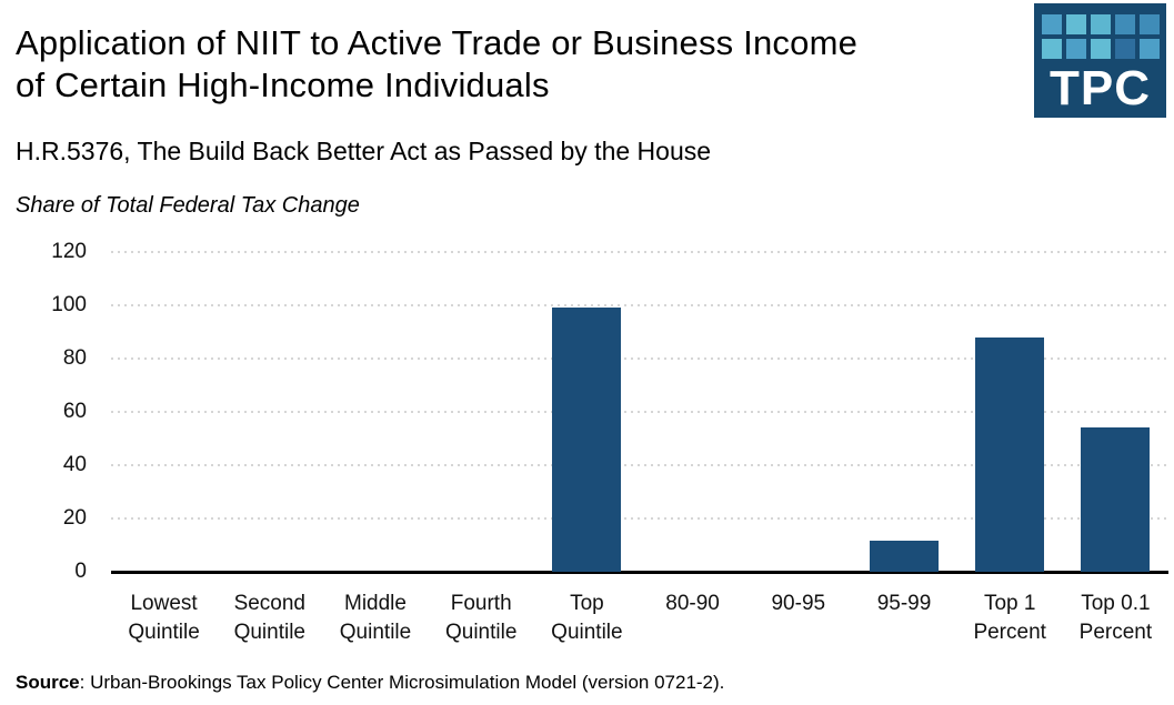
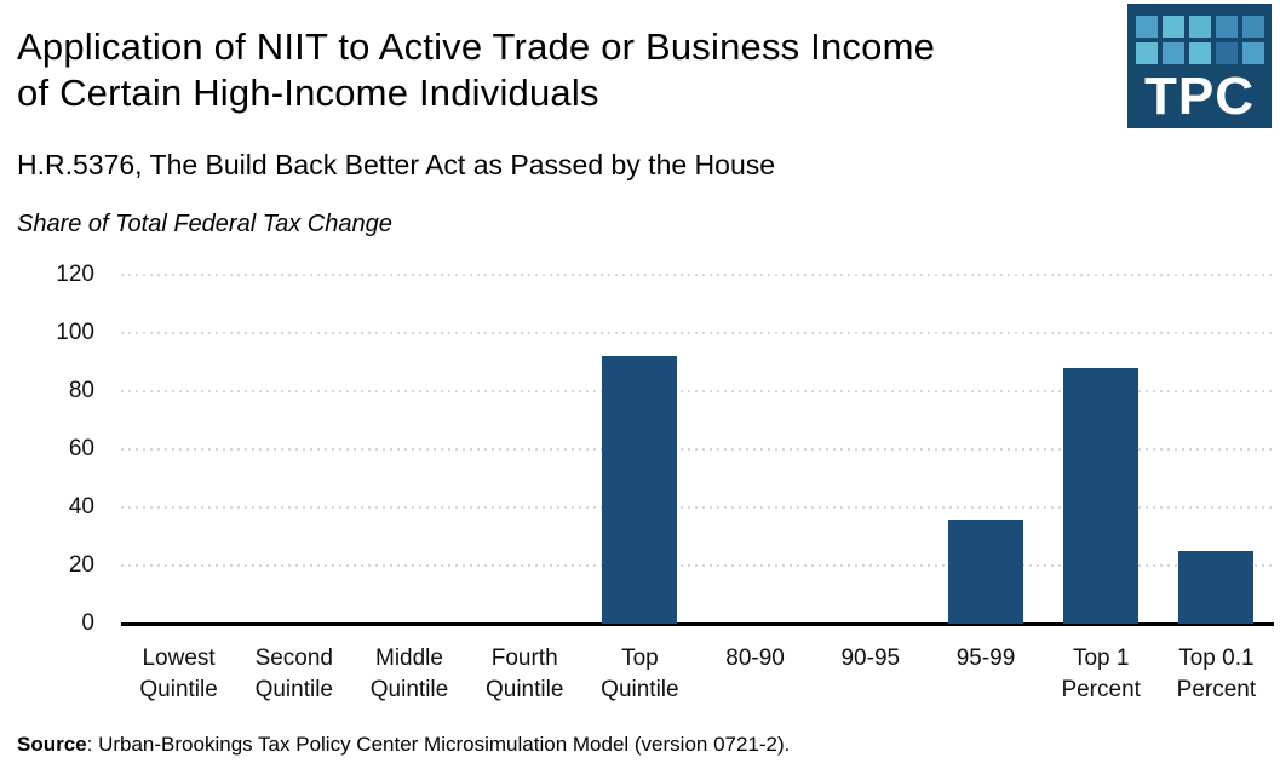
Top Quintile: 99 -> 92
95-99: 12 -> 36
Top 0.1 Percent: 54 -> 25
